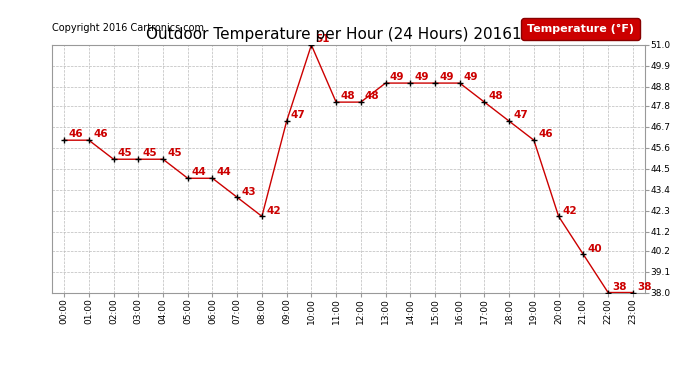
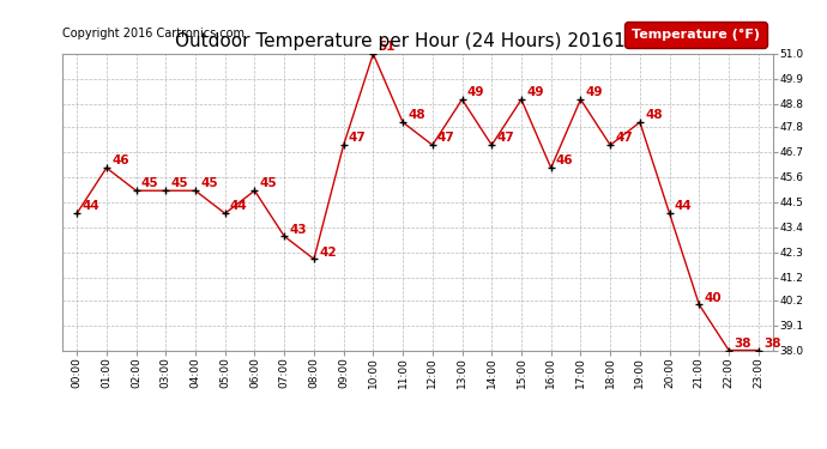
00:00: 46 -> 44
06:00: 44 -> 45
12:00: 48 -> 47
14:00: 49 -> 47
16:00: 49 -> 46
17:00: 48 -> 49
19:00: 46 -> 48
20:00: 42 -> 44
